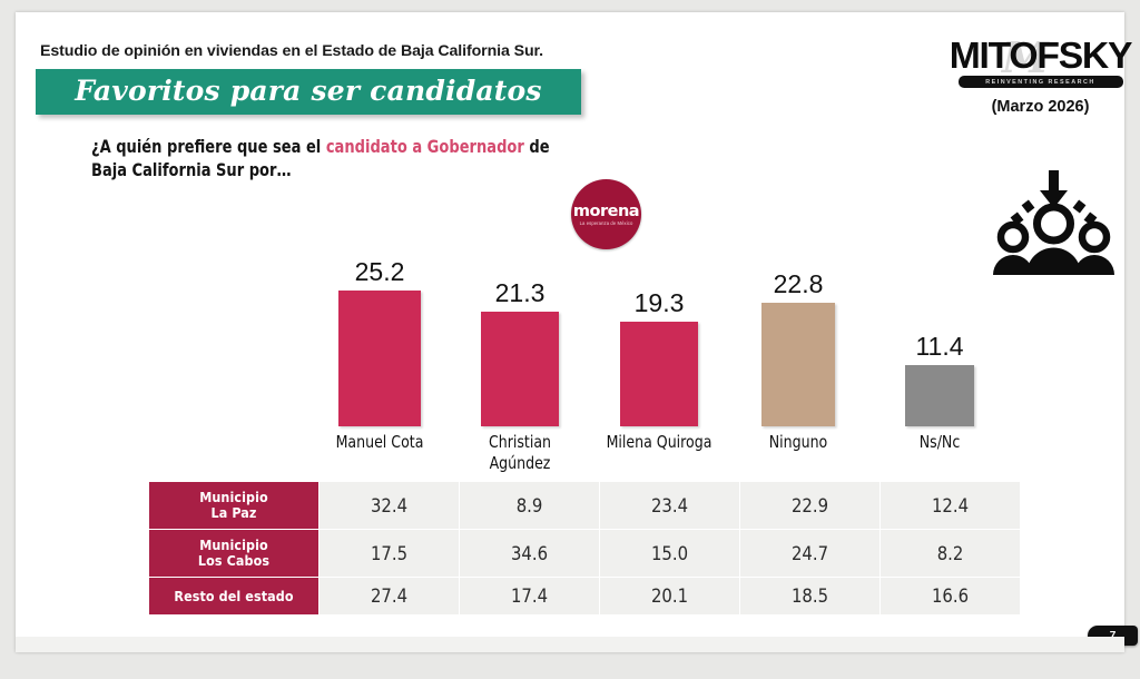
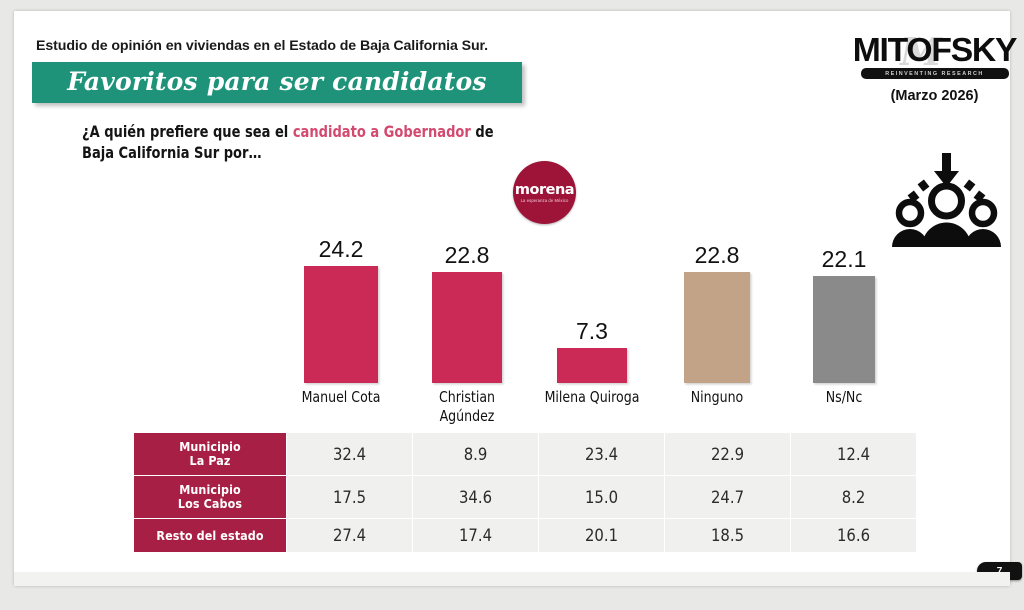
Manuel Cota: 25.2 -> 24.2
Christian Agúndez: 21.3 -> 22.8
Milena Quiroga: 19.3 -> 7.3
Ns/Nc: 11.4 -> 22.1
